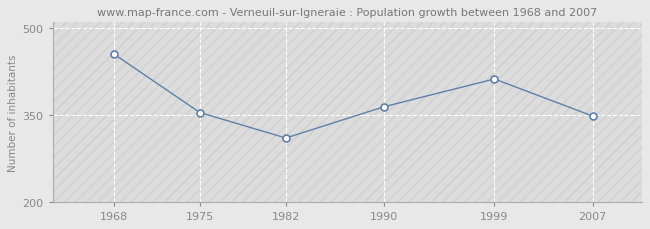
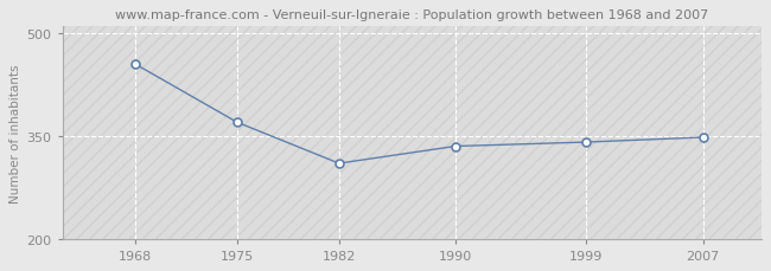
1975: 354 -> 370
1990: 364 -> 335
1999: 412 -> 341
